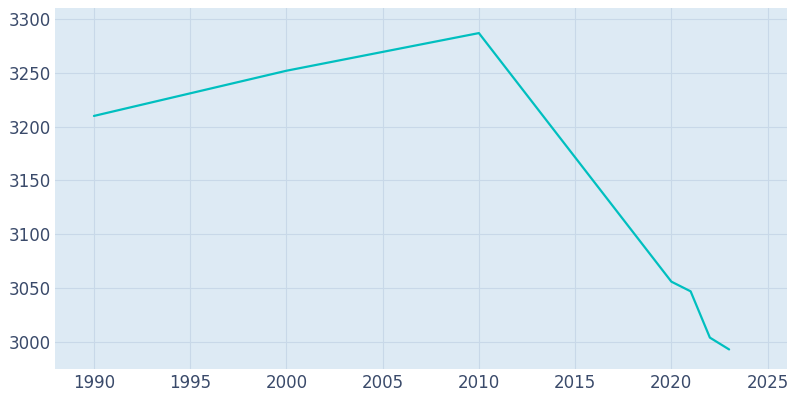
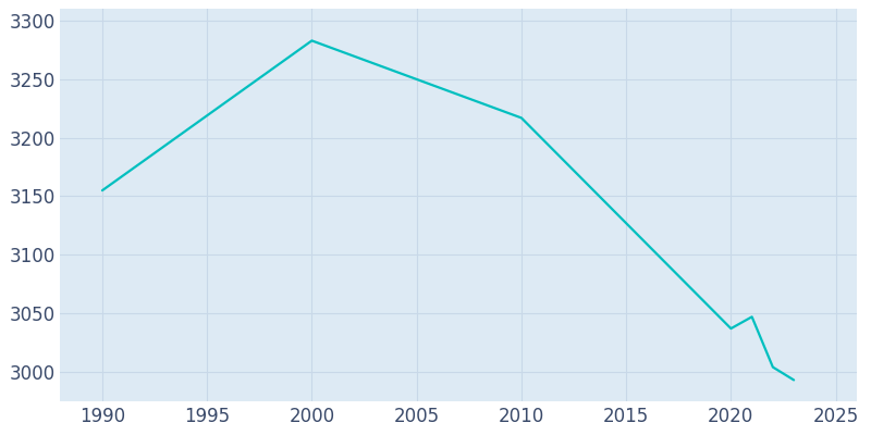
1990: 3210 -> 3155
2000: 3252 -> 3283
2010: 3287 -> 3217
2020: 3056 -> 3037
